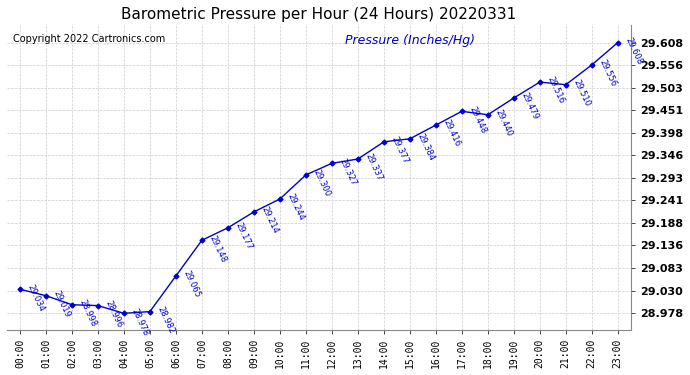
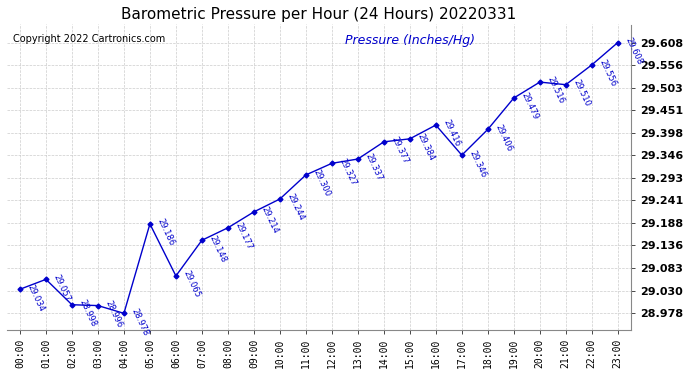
01:00: 29.019 -> 29.057
05:00: 28.982 -> 29.186
17:00: 29.448 -> 29.346
18:00: 29.440 -> 29.406
